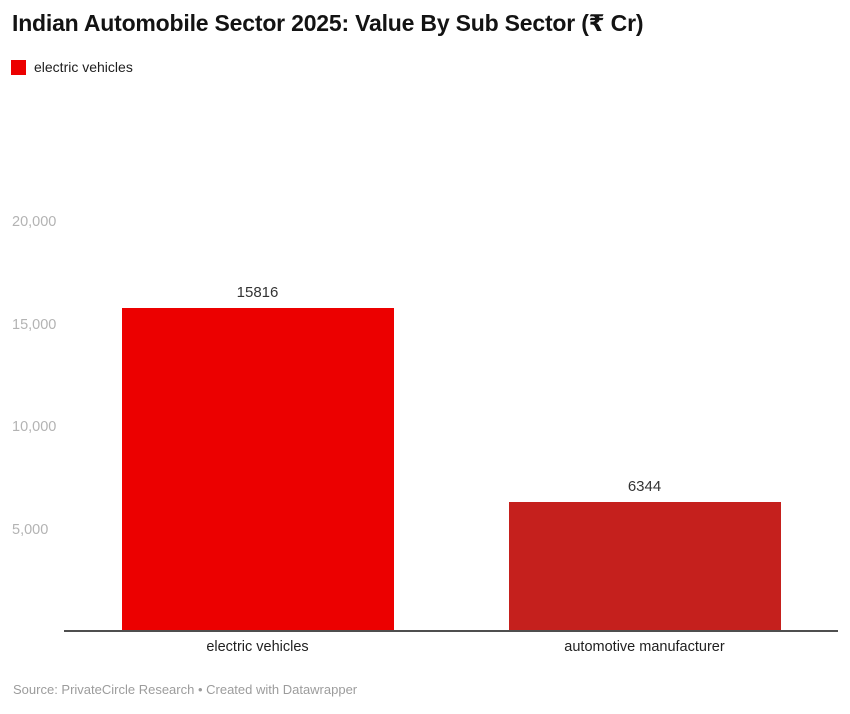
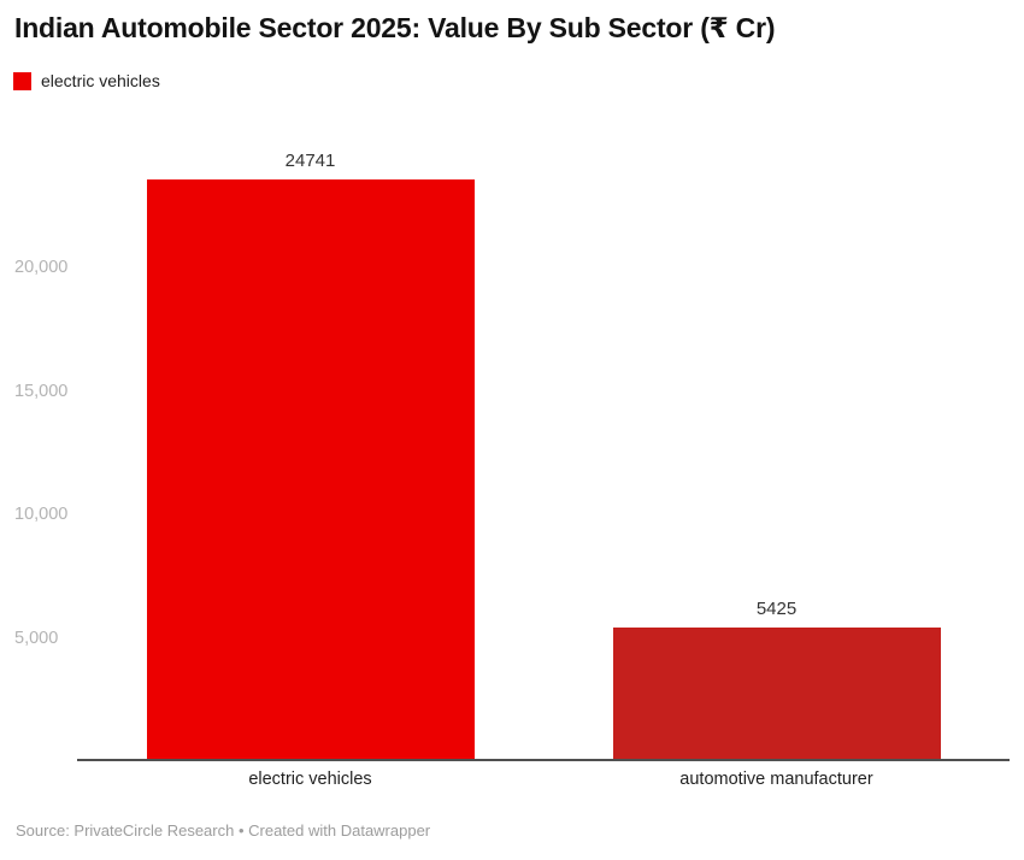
electric vehicles: 15816 -> 24741
automotive manufacturer: 6344 -> 5425
